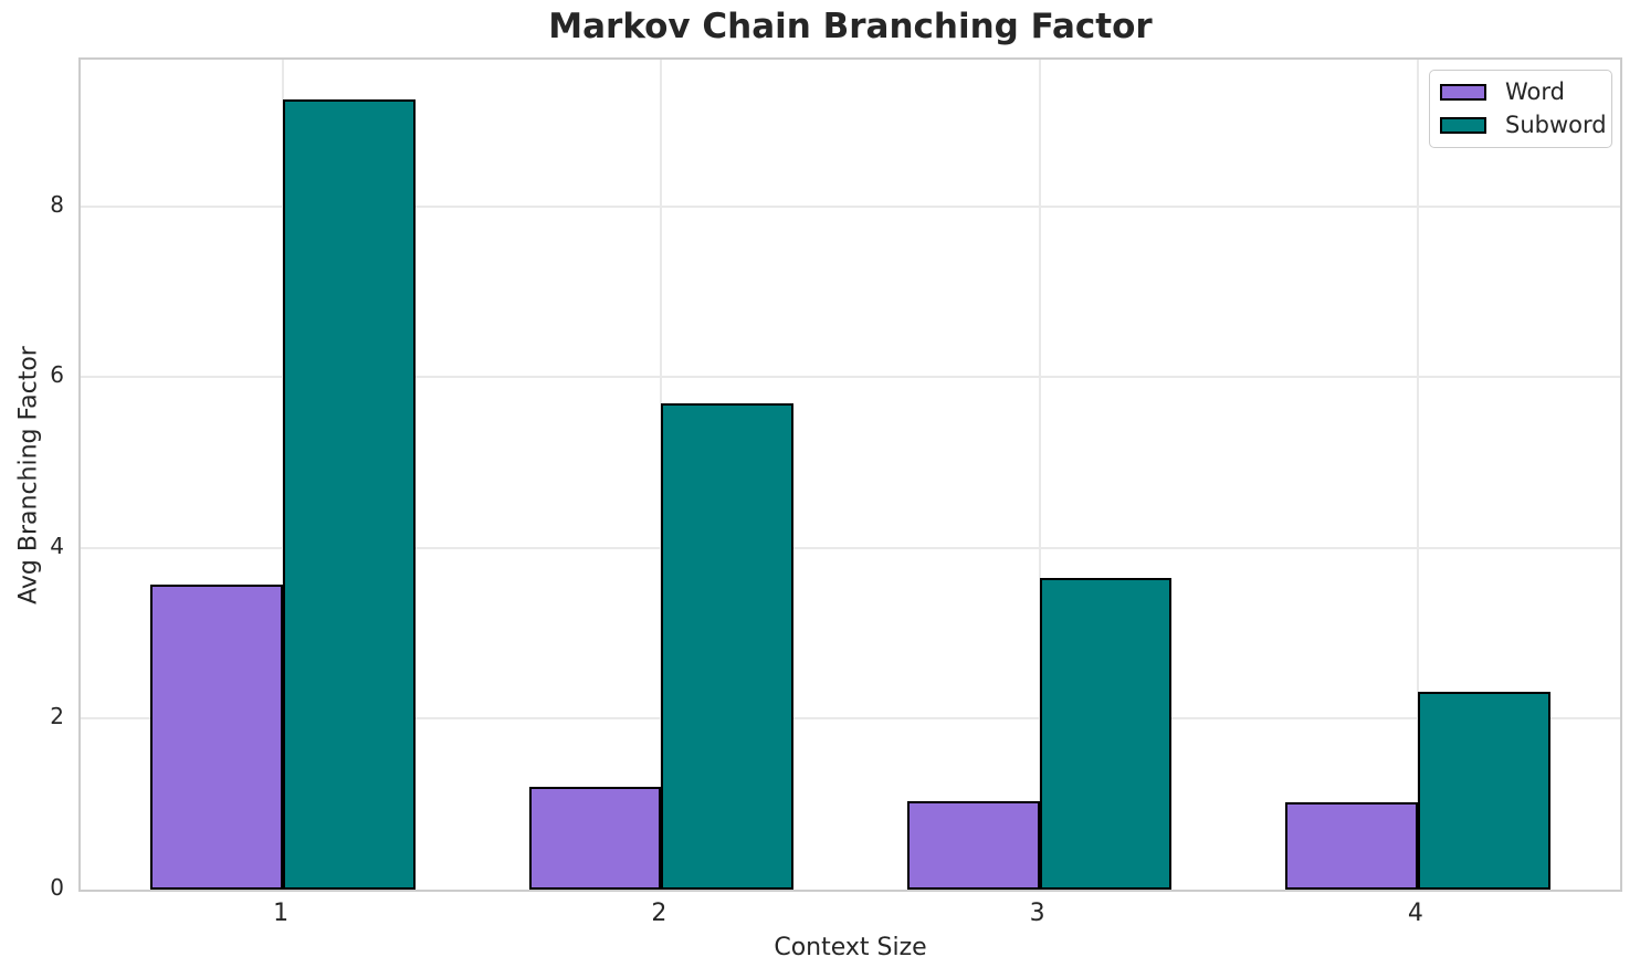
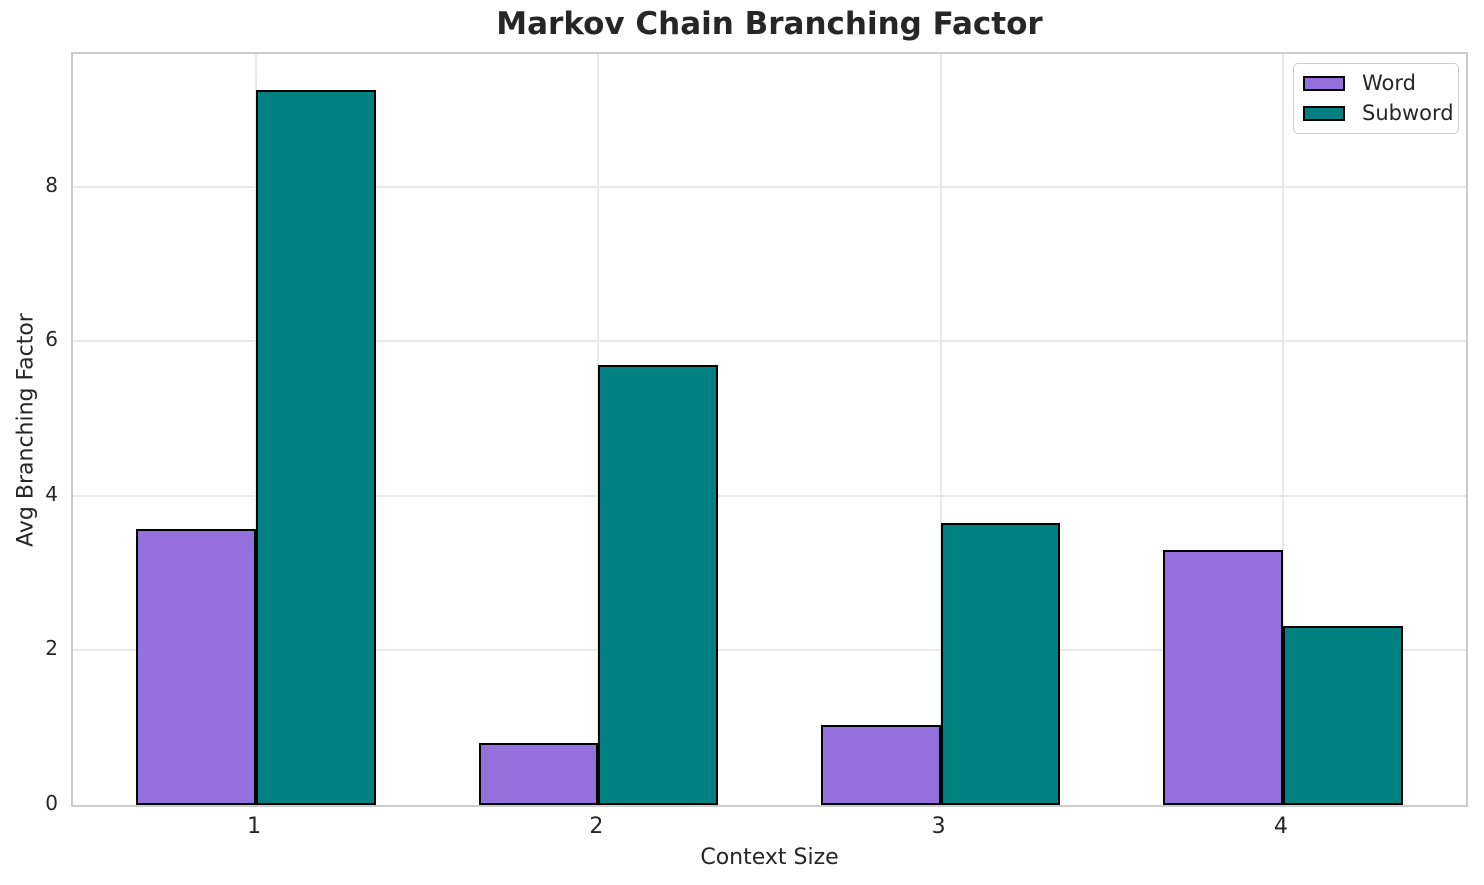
Word/2: 1.2 -> 0.8
Word/4: 1.0 -> 3.3
